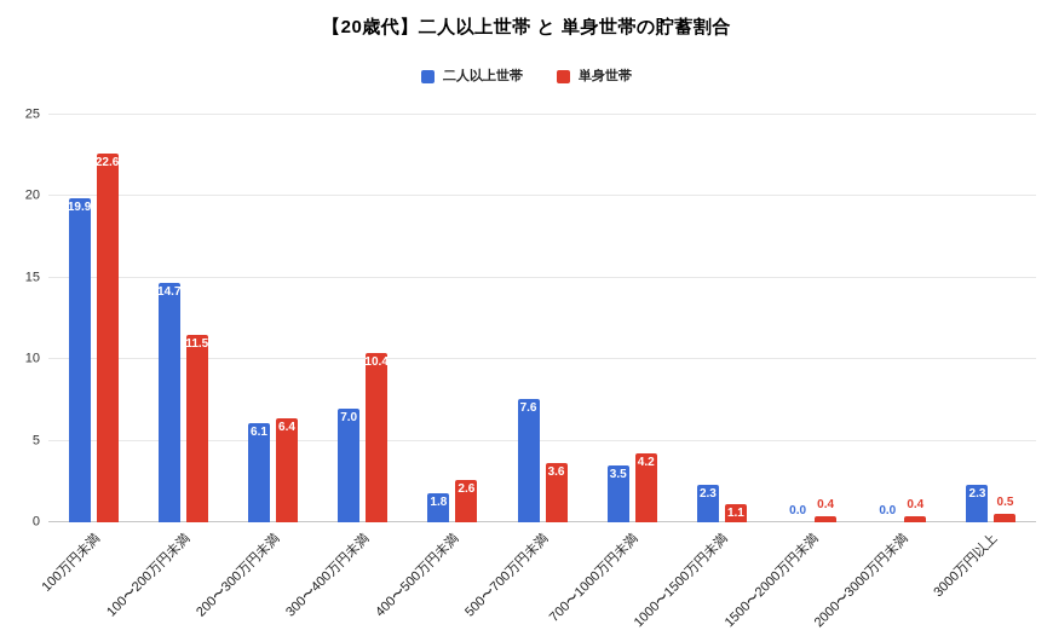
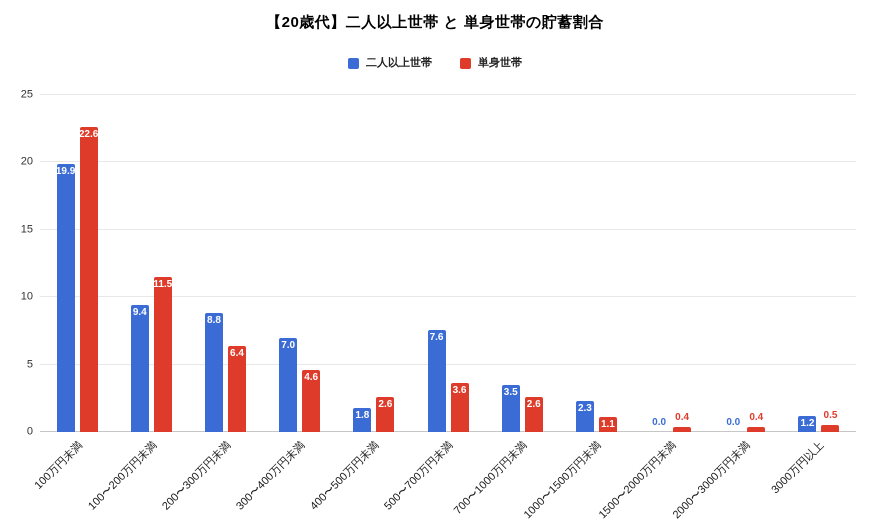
二人以上世帯/100〜200万円未満: 14.7 -> 9.4
二人以上世帯/200〜300万円未満: 6.1 -> 8.8
単身世帯/300〜400万円未満: 10.4 -> 4.6
単身世帯/700〜1000万円未満: 4.2 -> 2.6
二人以上世帯/3000万円以上: 2.3 -> 1.2
